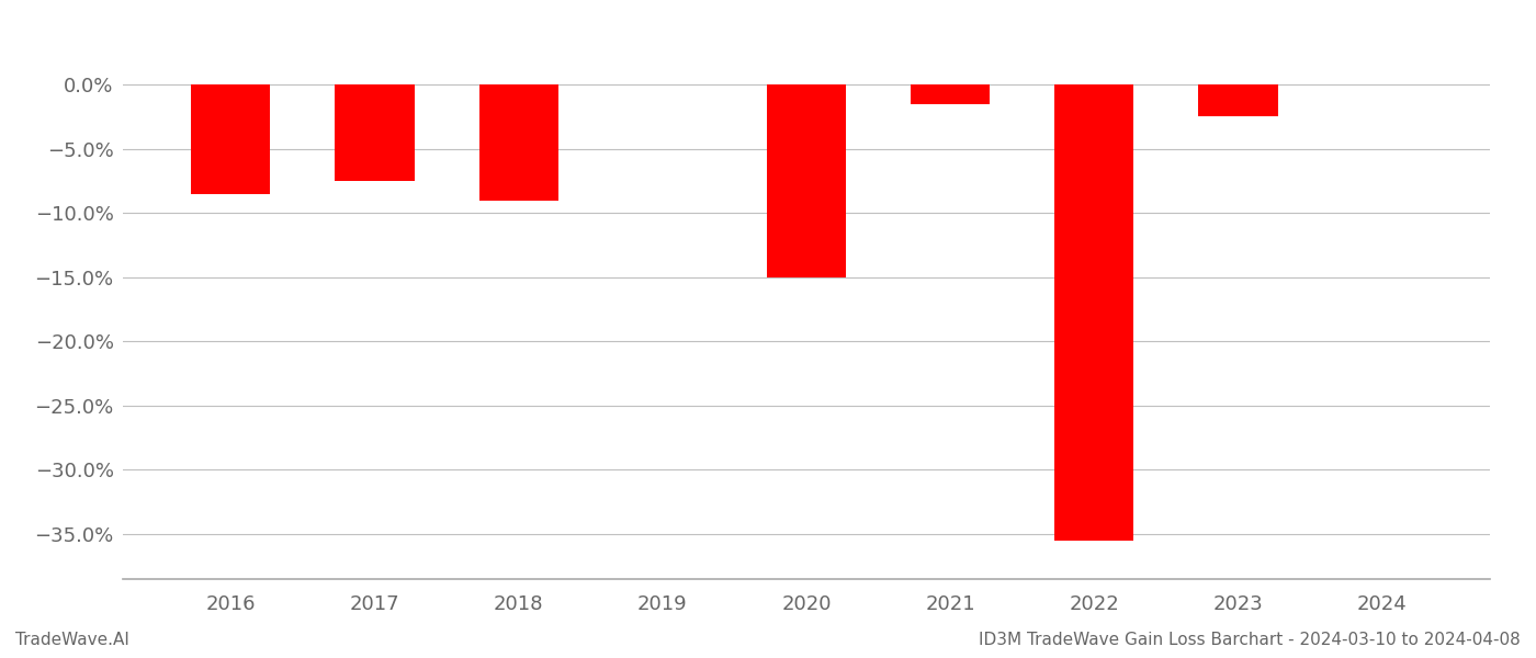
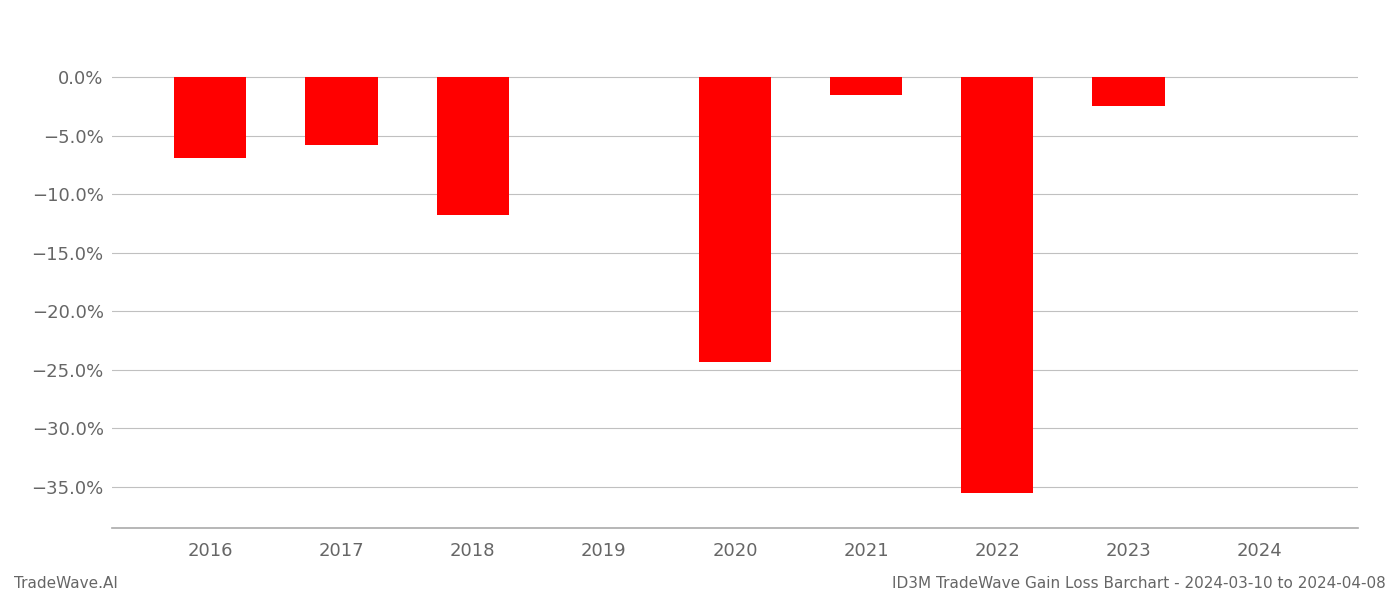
2016: -8.5% -> -6.9%
2017: -7.5% -> -5.8%
2018: -9.0% -> -11.8%
2020: -15.0% -> -24.3%
